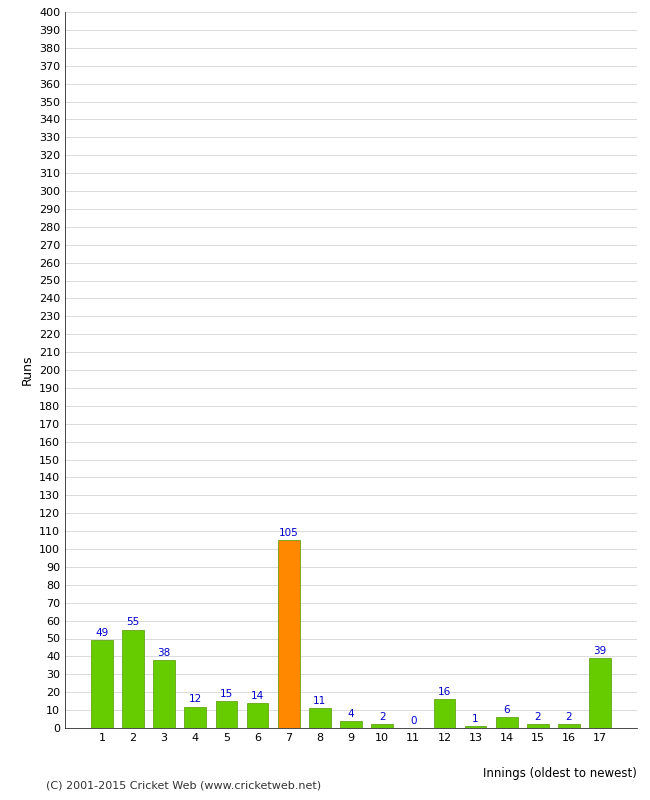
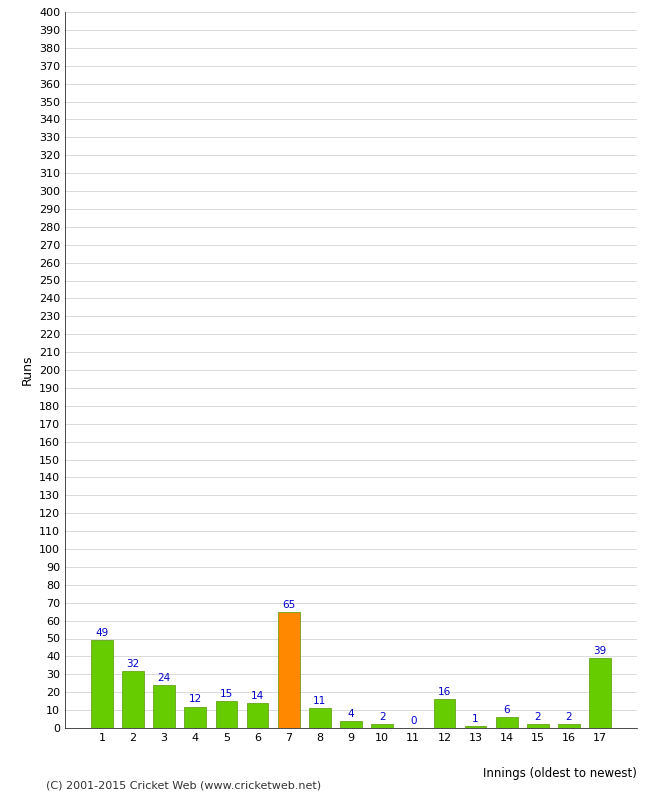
2: 55 -> 32
3: 38 -> 24
7: 105 -> 65
